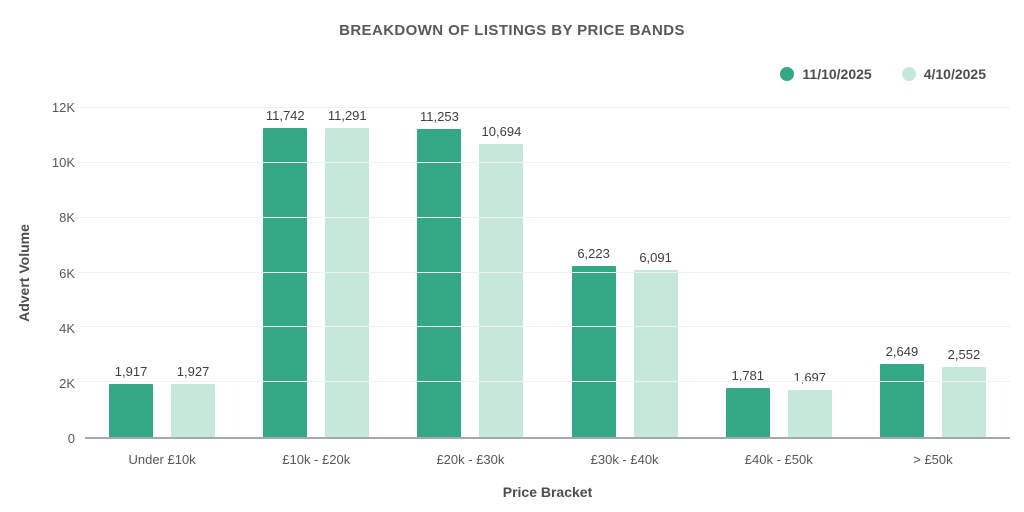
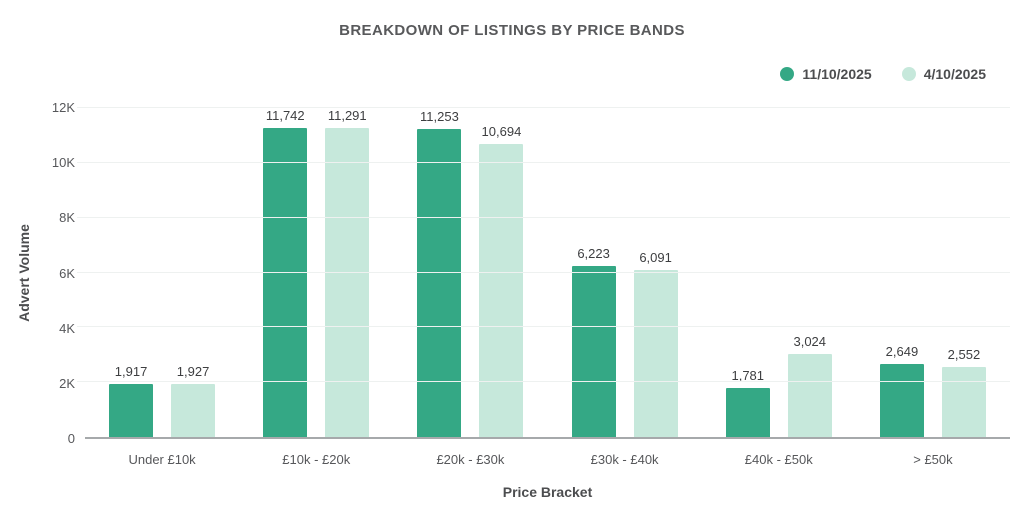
4/10/2025/£40k - £50k: 1,697 -> 3,024
